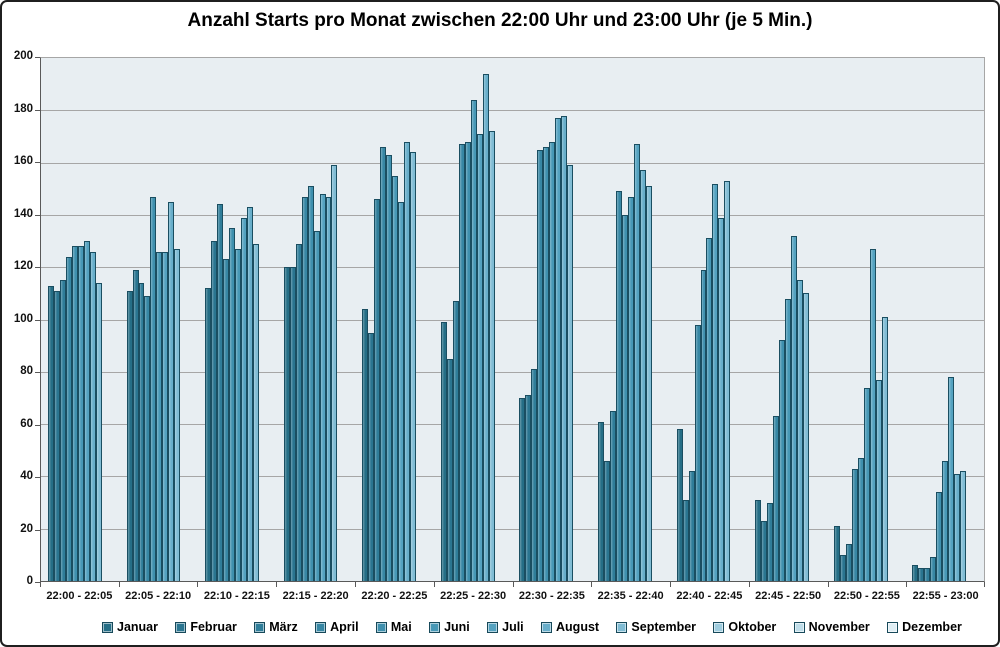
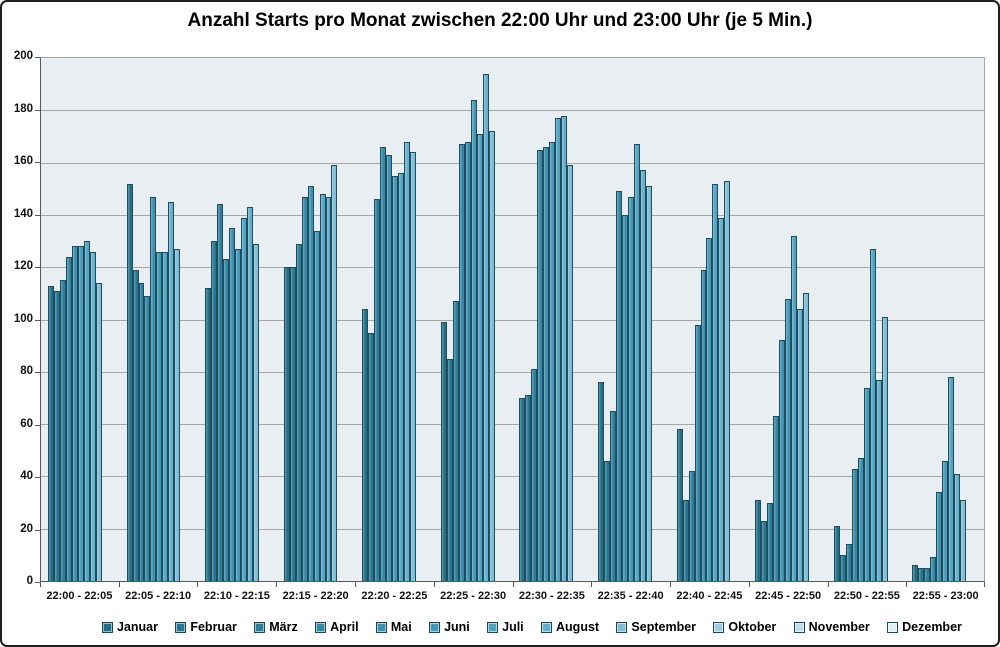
Januar/22:05 - 22:10: 111 -> 152
Juli/22:20 - 22:25: 145 -> 156
Januar/22:35 - 22:40: 61 -> 76
August/22:45 - 22:50: 115 -> 104
September/22:55 - 23:00: 42 -> 31
